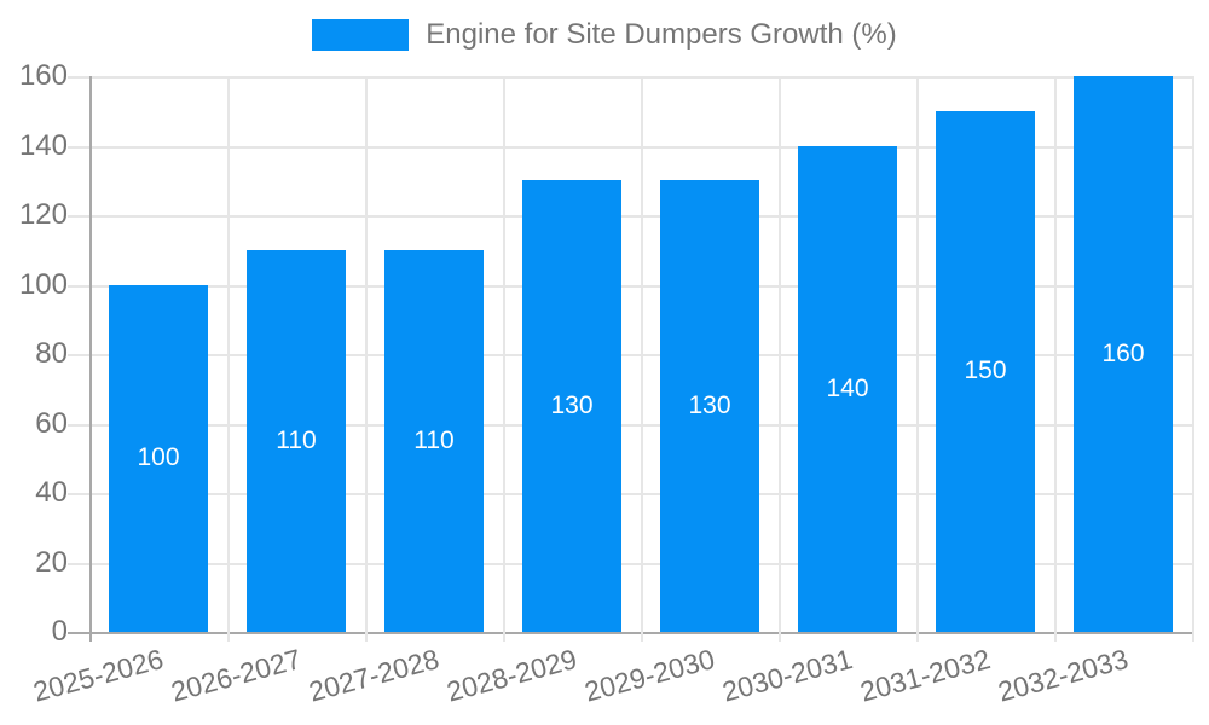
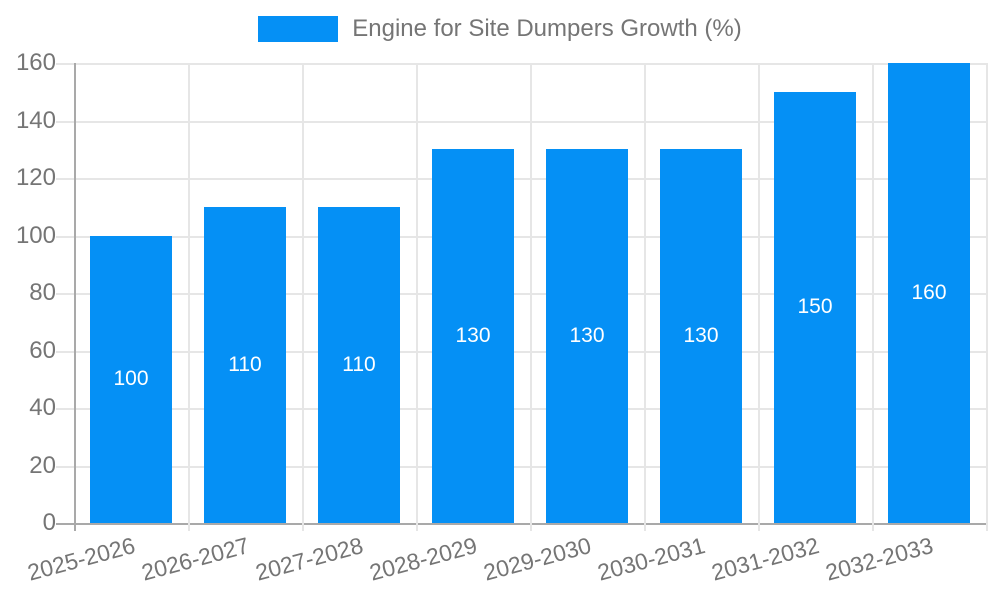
2030-2031: 140 -> 130
